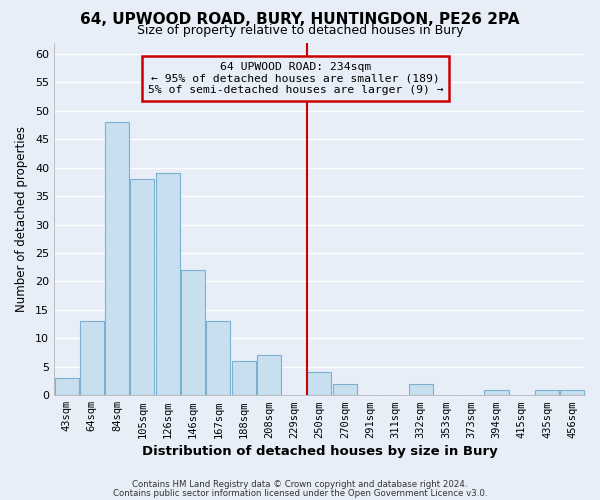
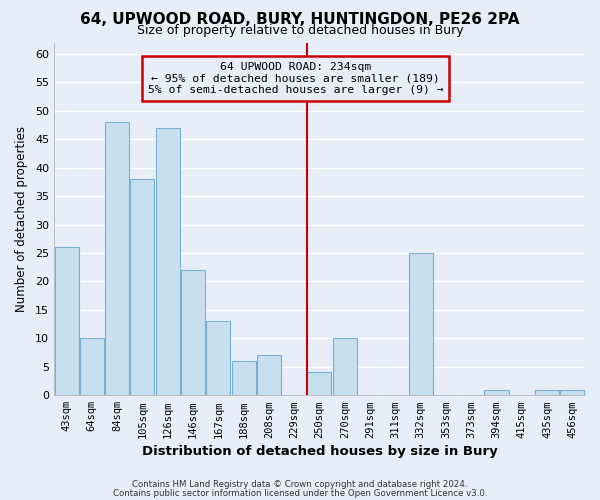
43sqm: 3 -> 26
64sqm: 13 -> 10
126sqm: 39 -> 47
270sqm: 2 -> 10
332sqm: 2 -> 25
